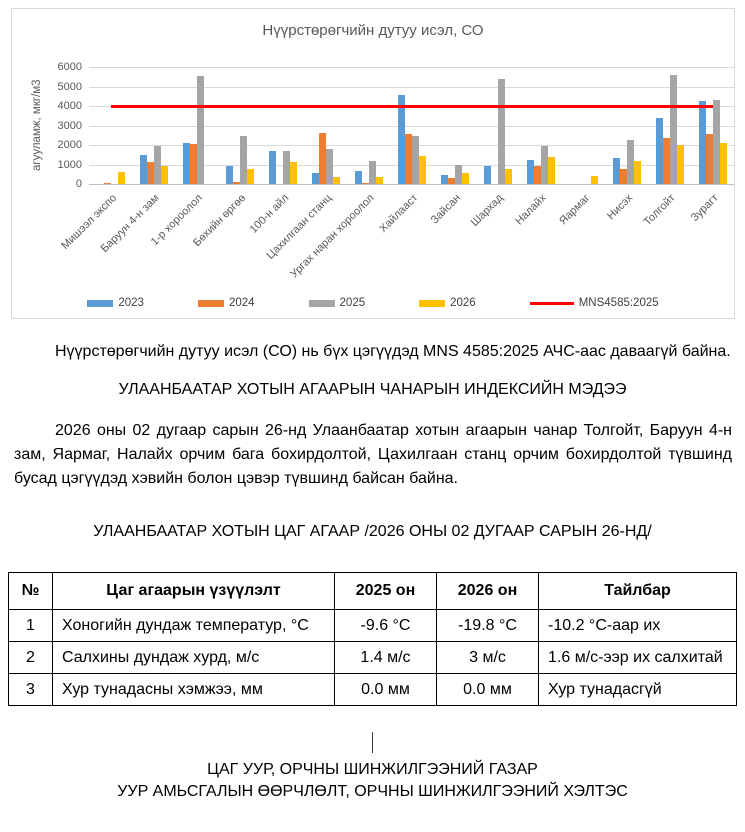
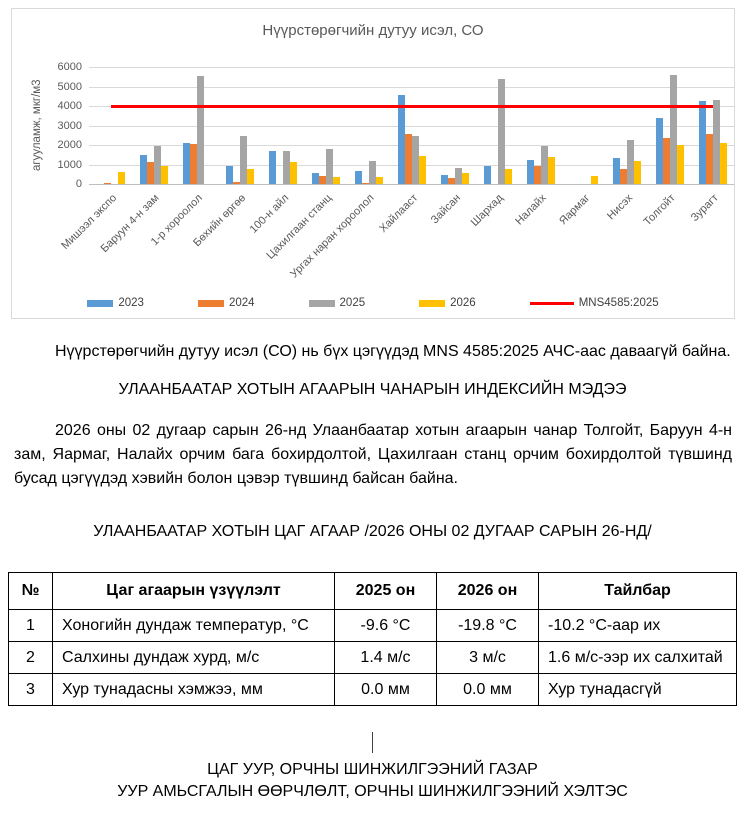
2024/Цахилгаан станц: 2600 -> 400
2025/Зайсан: 1000 -> 800
